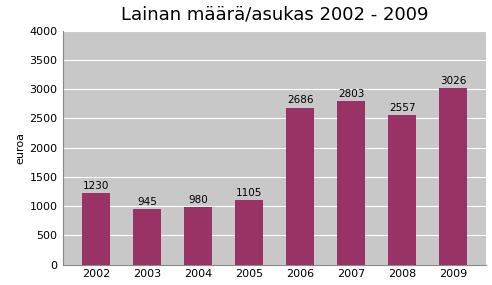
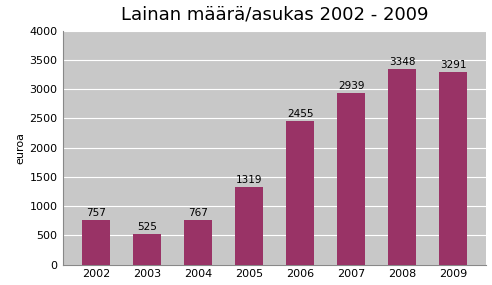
2002: 1230 -> 757
2003: 945 -> 525
2004: 980 -> 767
2005: 1105 -> 1319
2006: 2686 -> 2455
2007: 2803 -> 2939
2008: 2557 -> 3348
2009: 3026 -> 3291
